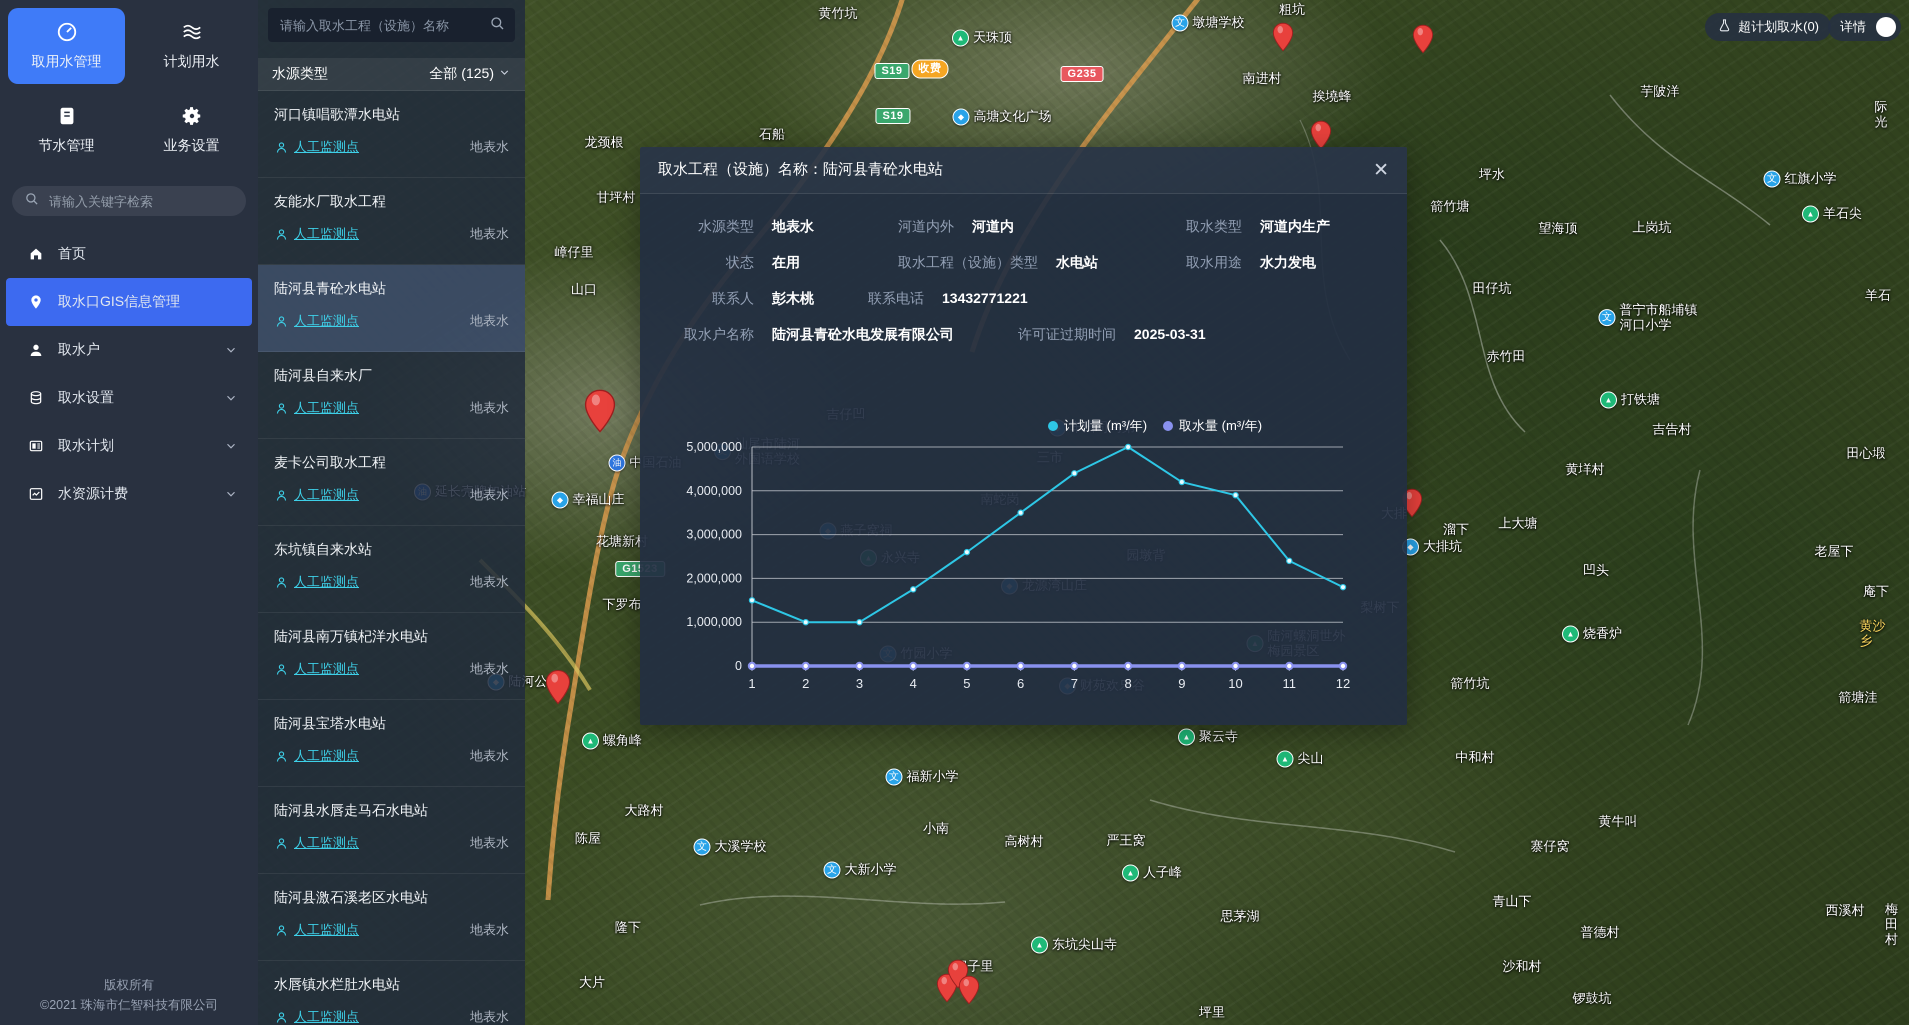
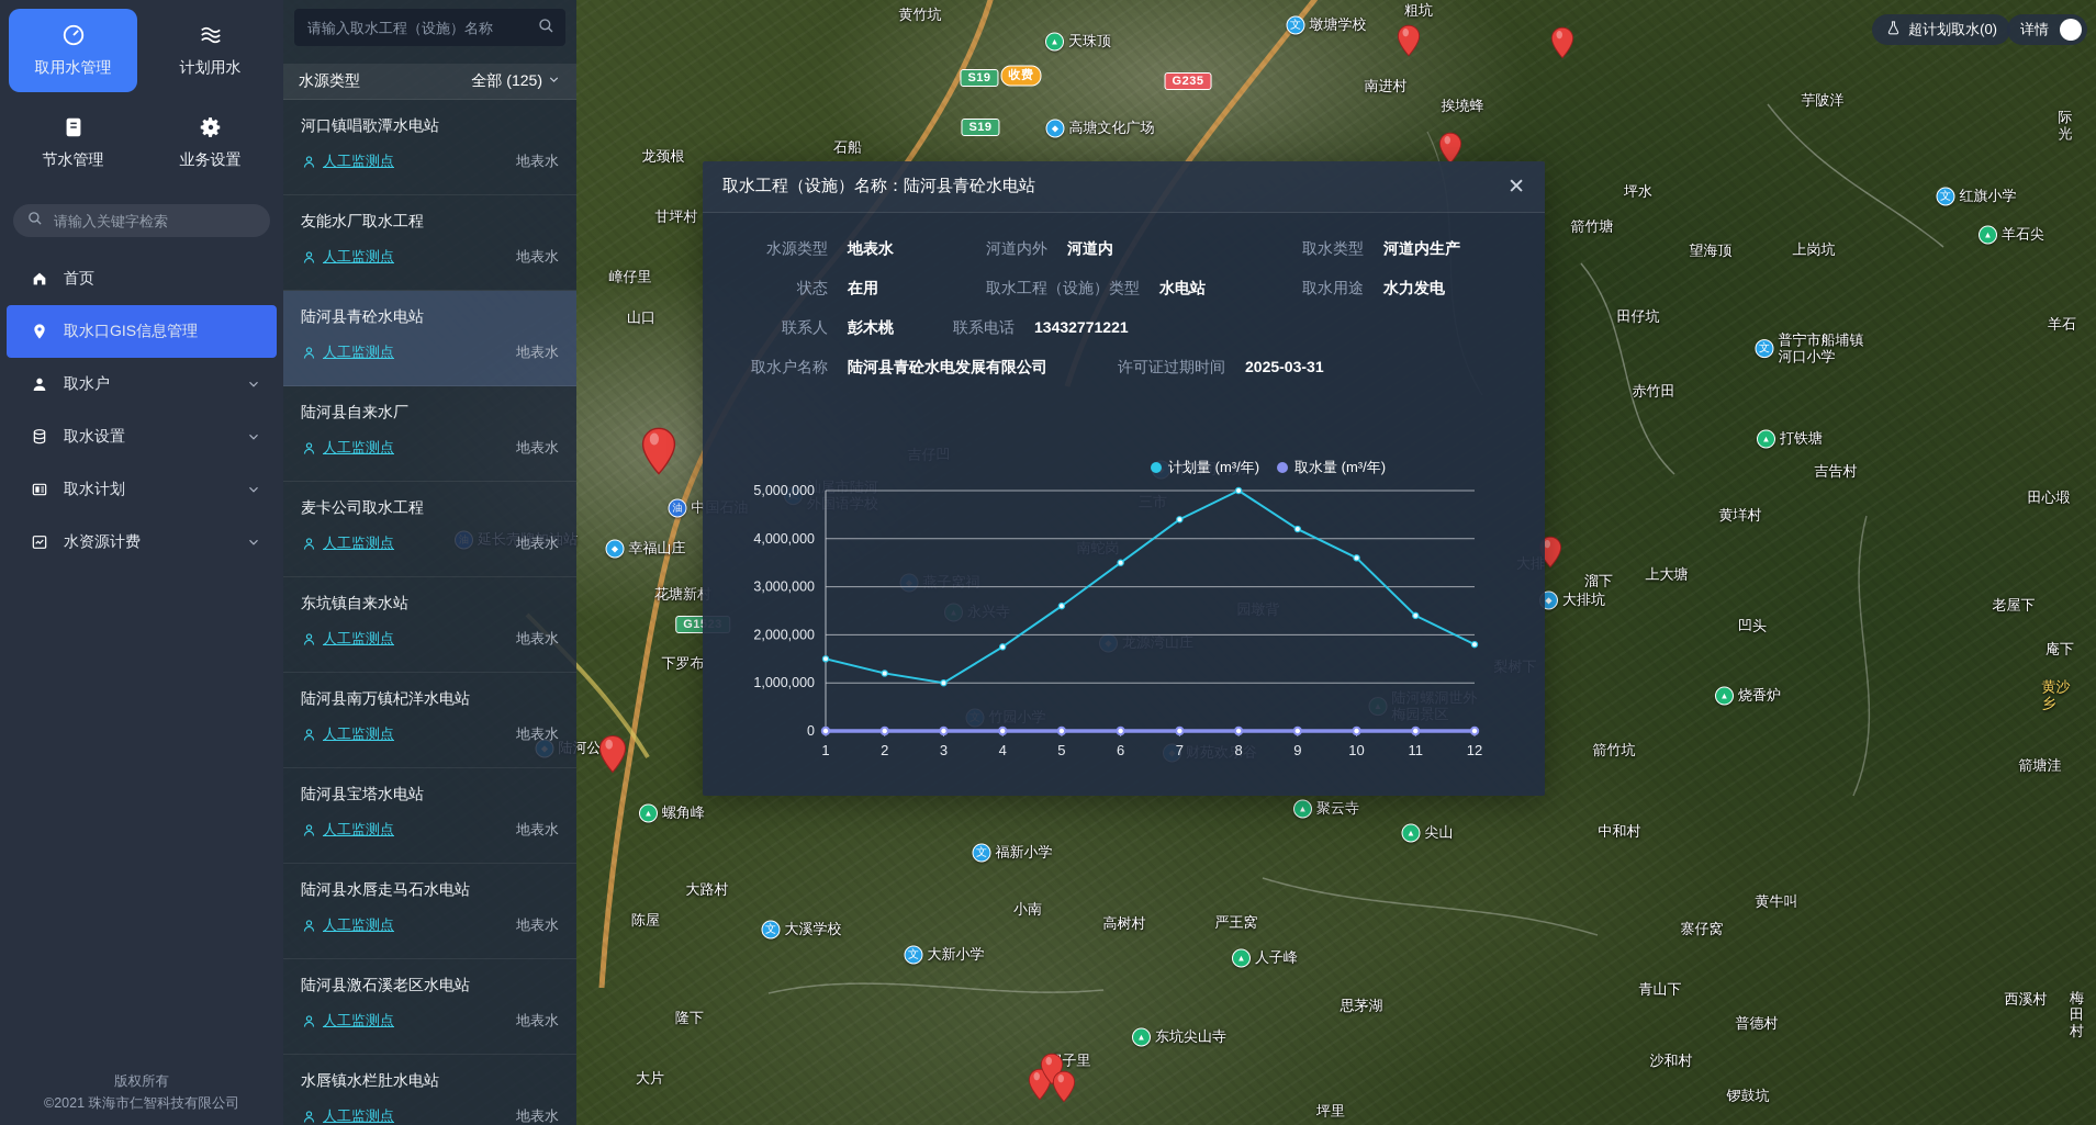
计划量 (m³/年)/2: 1000000 -> 1200000
计划量 (m³/年)/10: 3900000 -> 3600000
